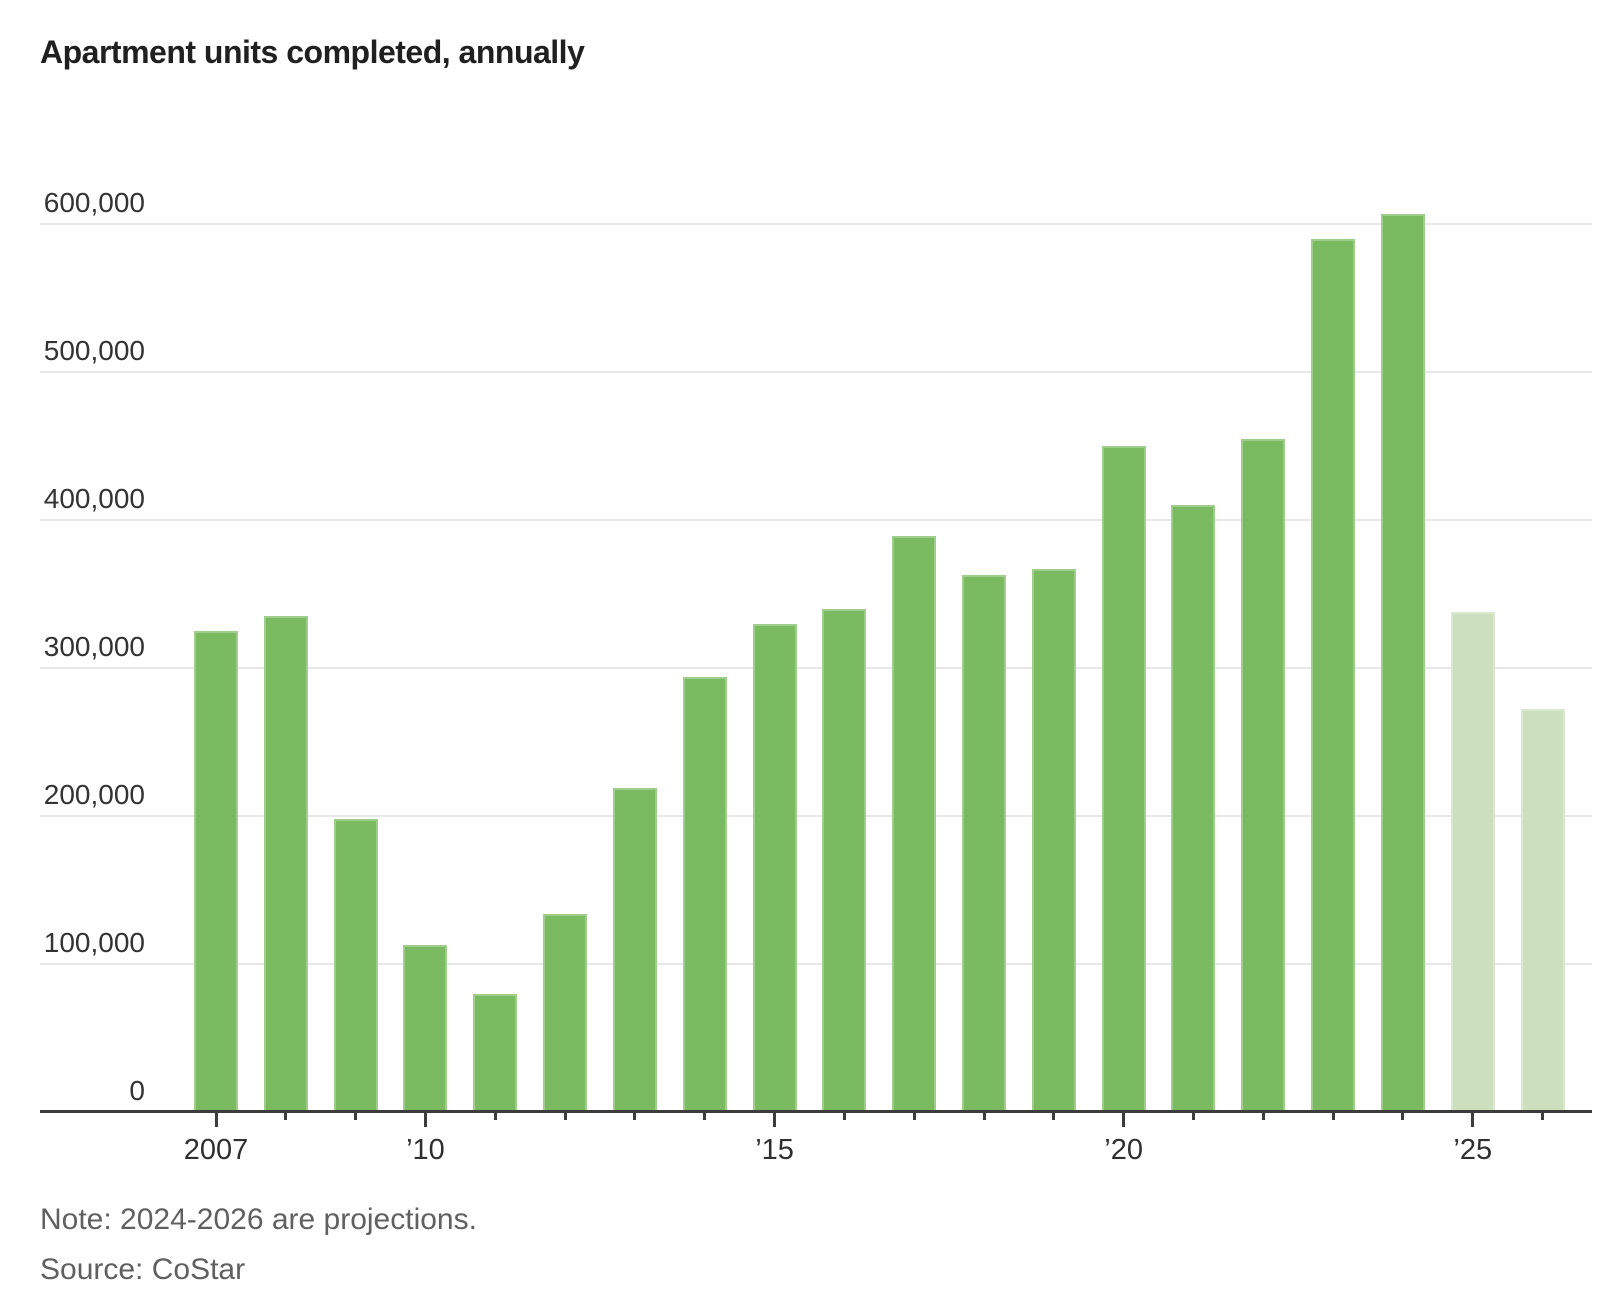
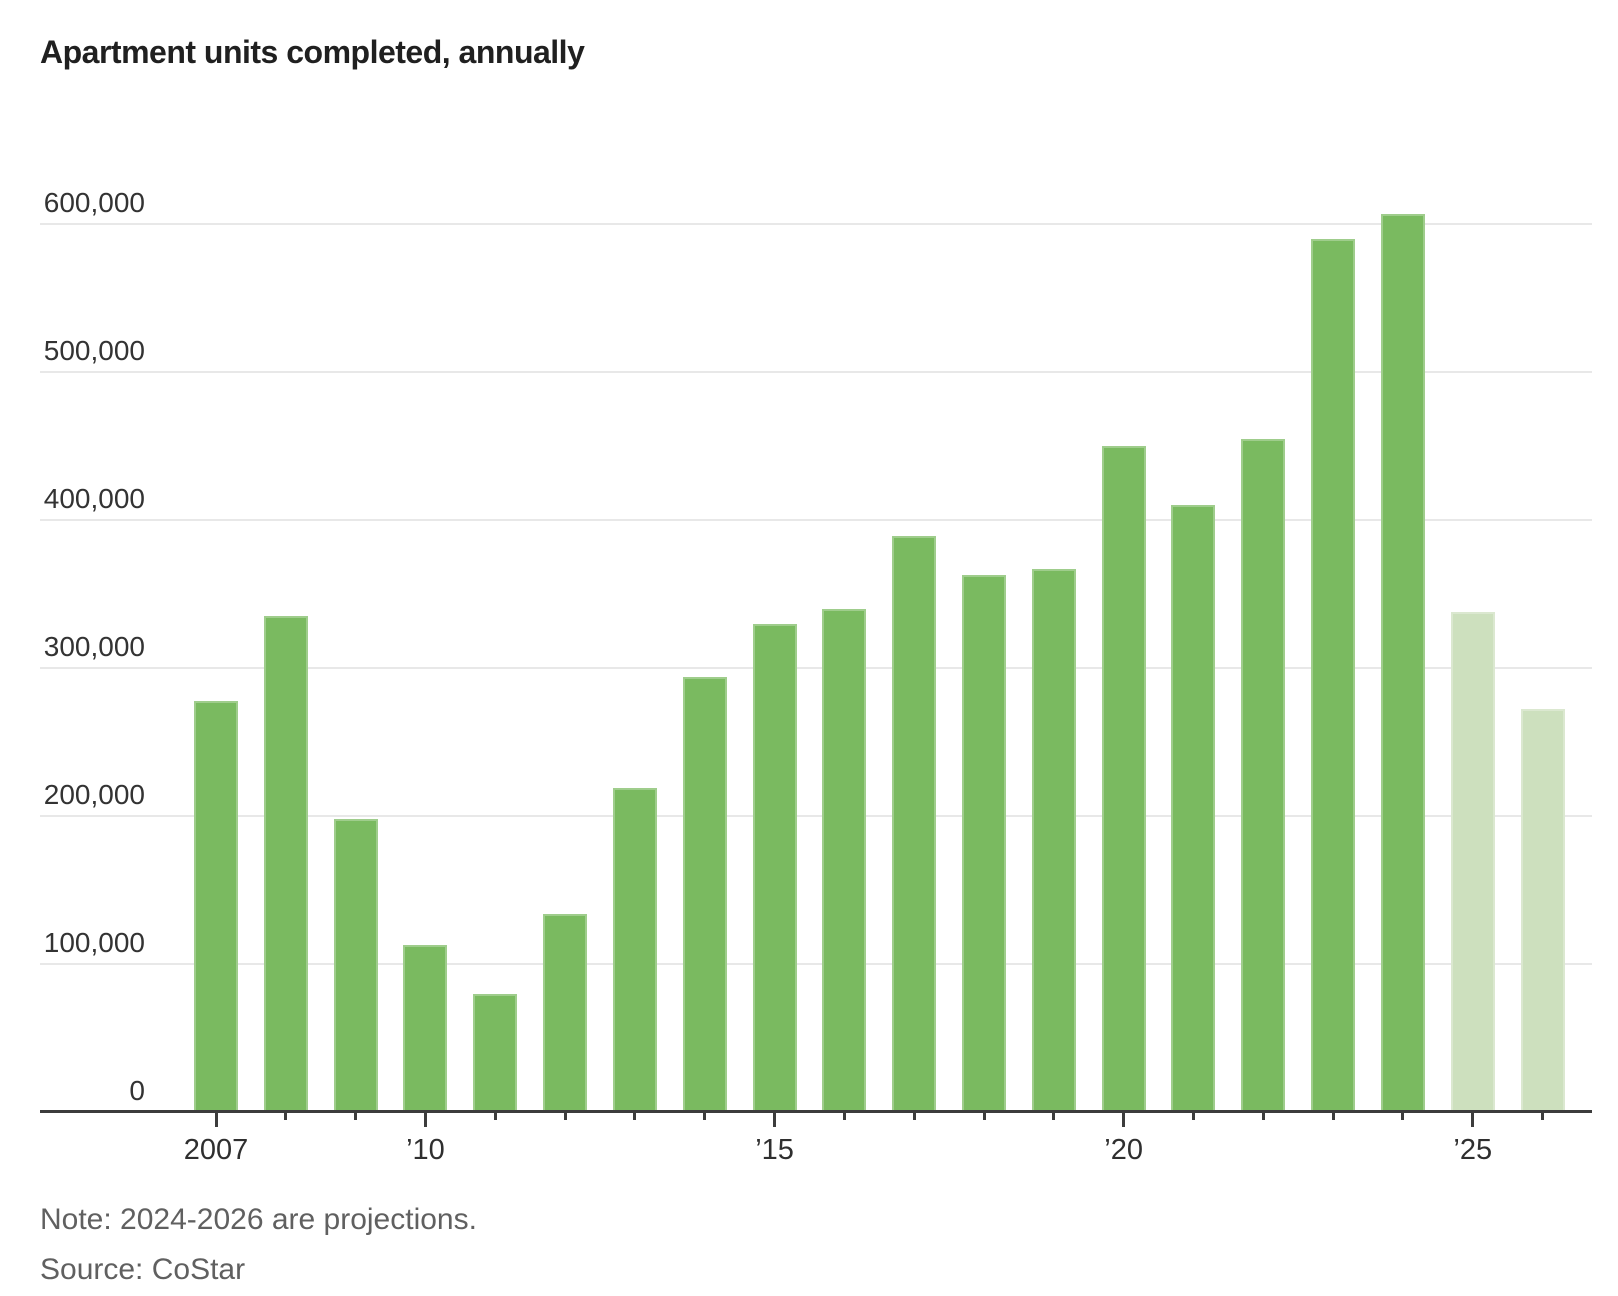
2007: 325000 -> 278000
